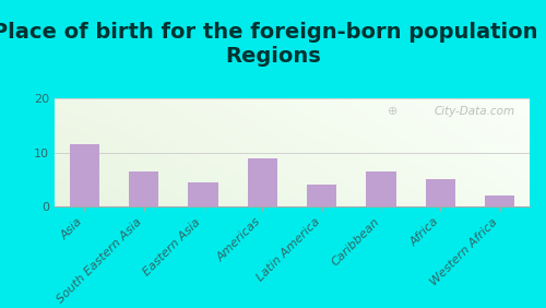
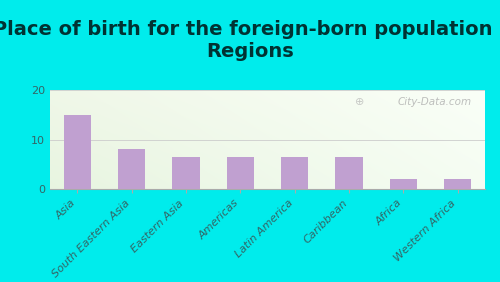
Asia: 11.5 -> 15.0
South Eastern Asia: 6.5 -> 8.0
Eastern Asia: 4.5 -> 6.5
Americas: 9.0 -> 6.5
Latin America: 4.0 -> 6.5
Africa: 5.0 -> 2.0
